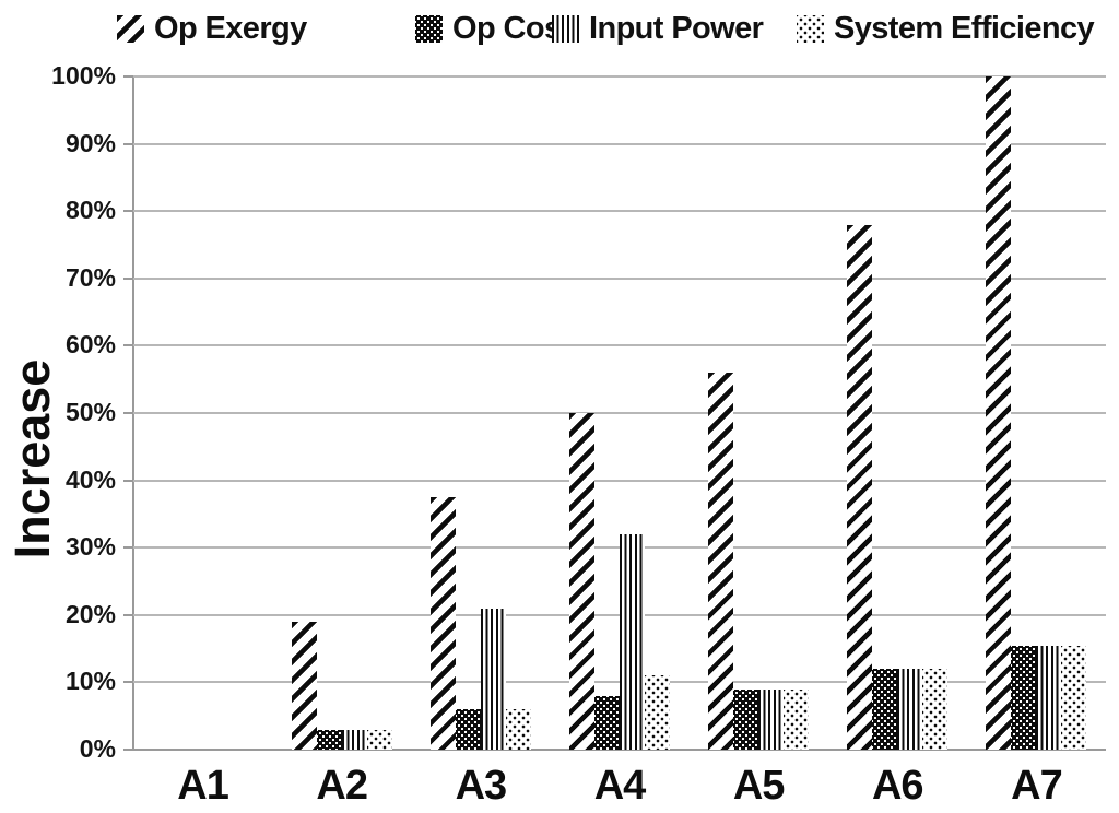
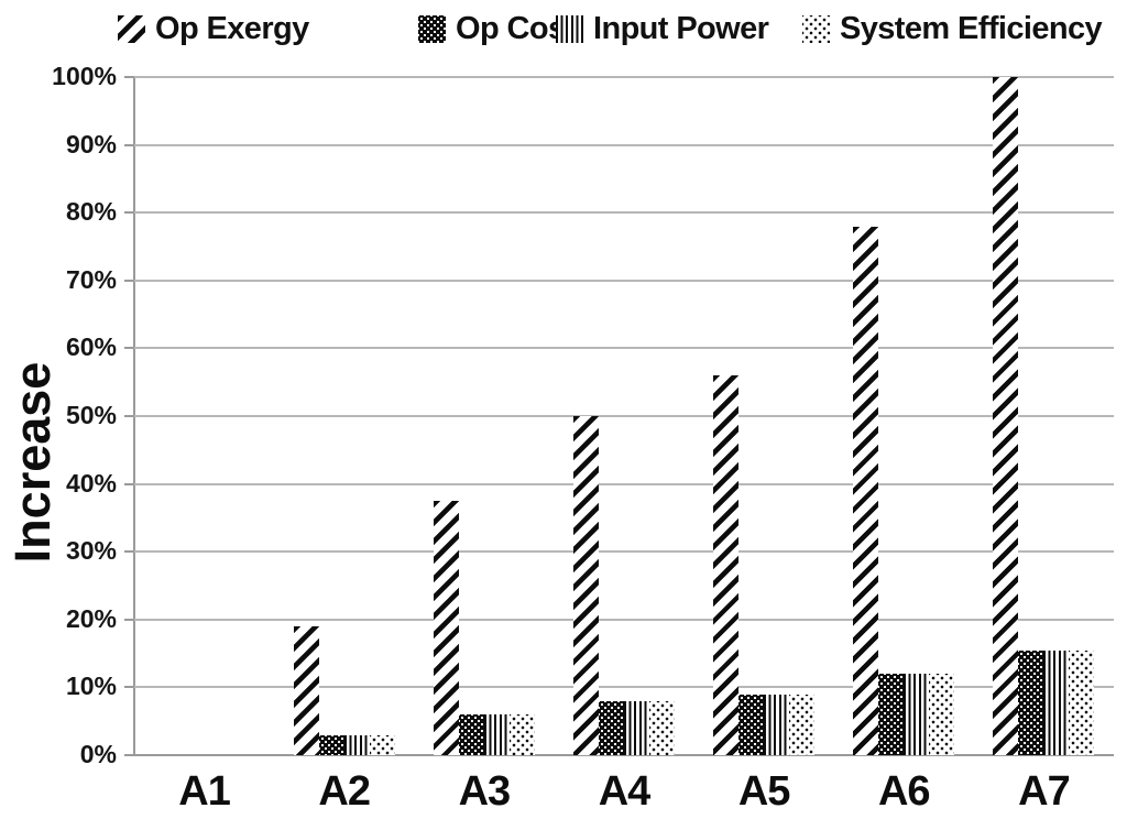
Input Power/A3: 21% -> 6%
Input Power/A4: 32% -> 8%
System Efficiency/A4: 11% -> 8%
